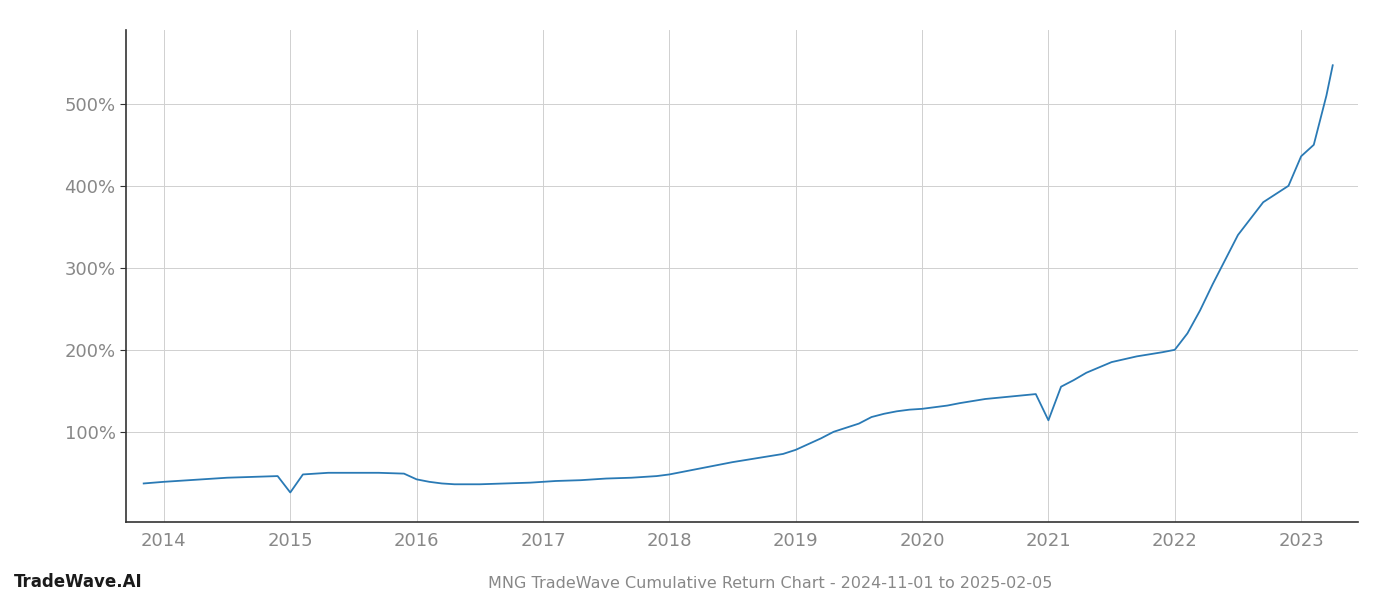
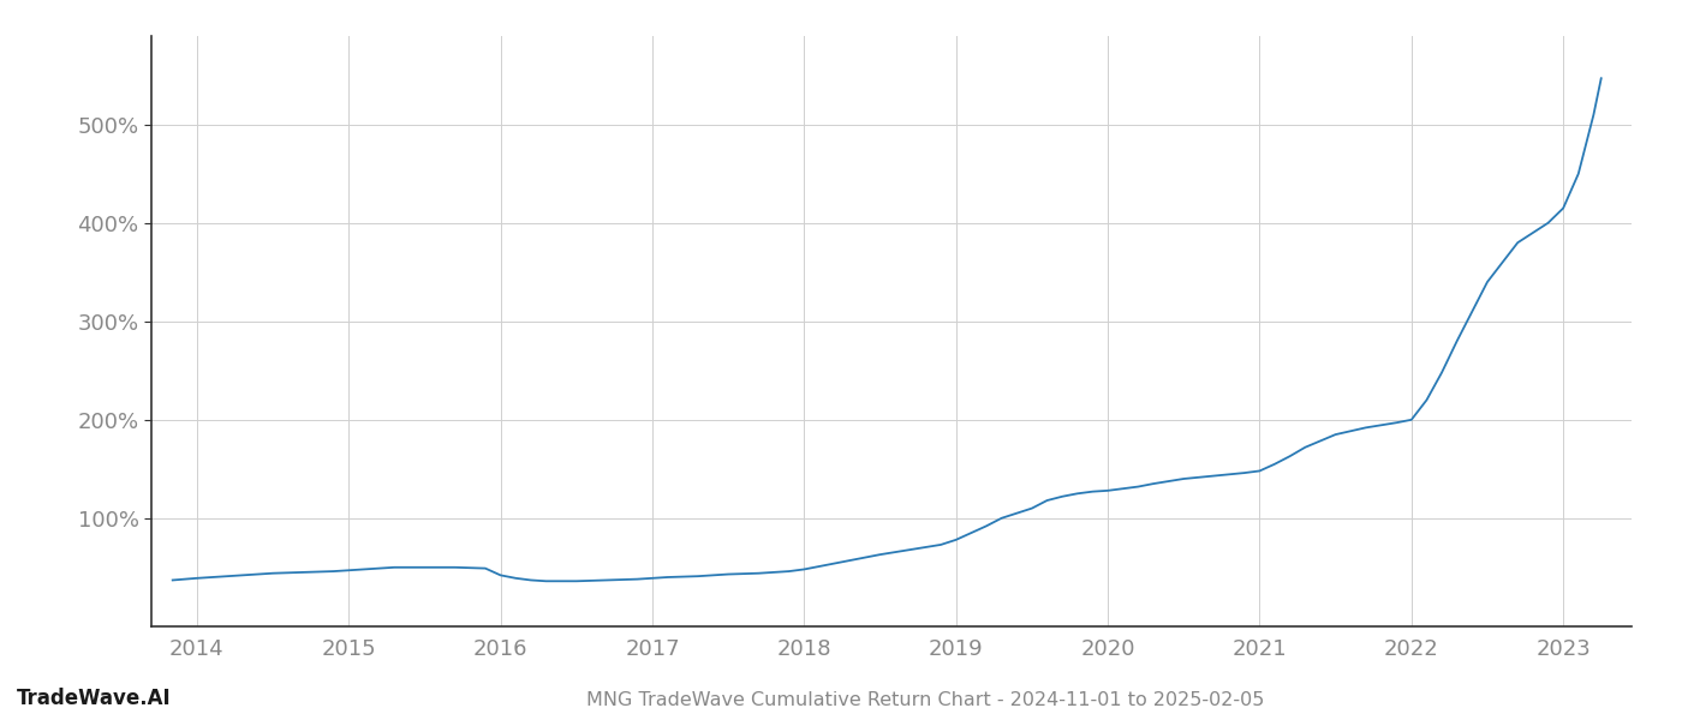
2015: 26% -> 47%
2021: 114% -> 148%
2023: 436% -> 415%
